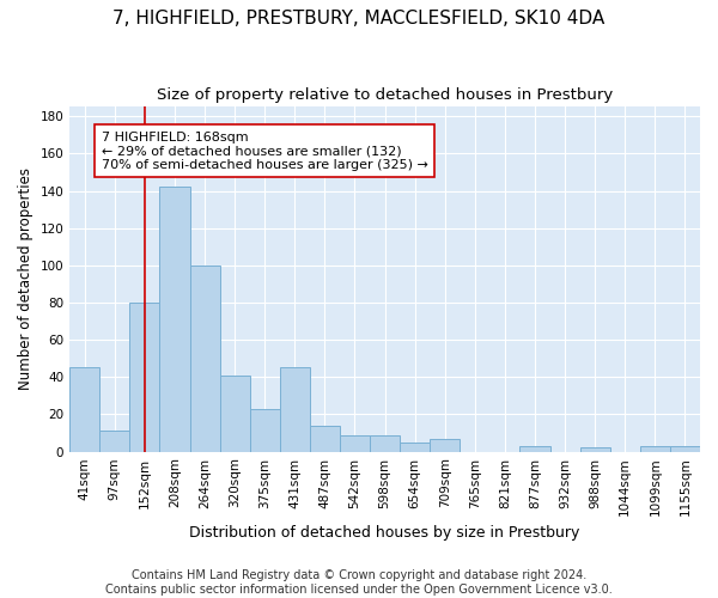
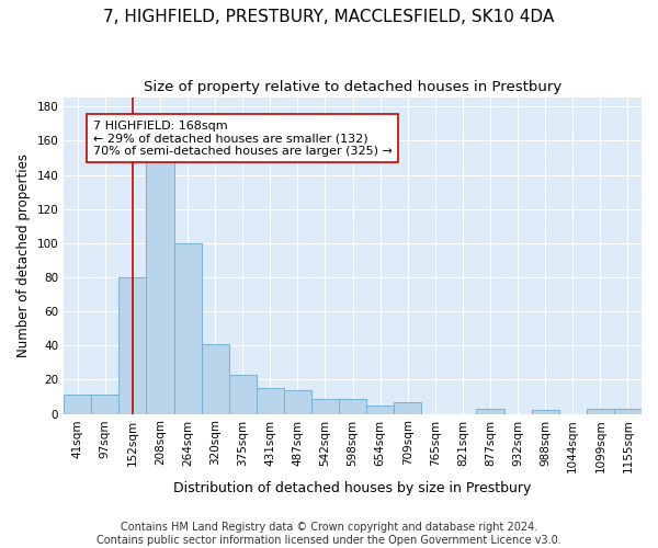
41sqm: 45 -> 11
208sqm: 142 -> 148
431sqm: 45 -> 15
